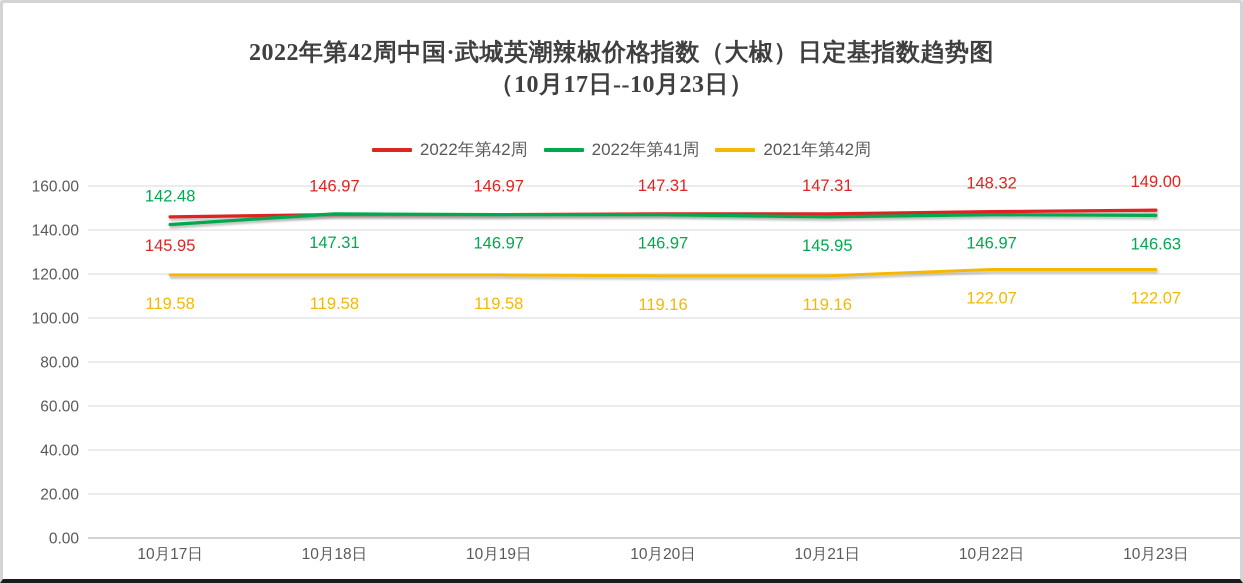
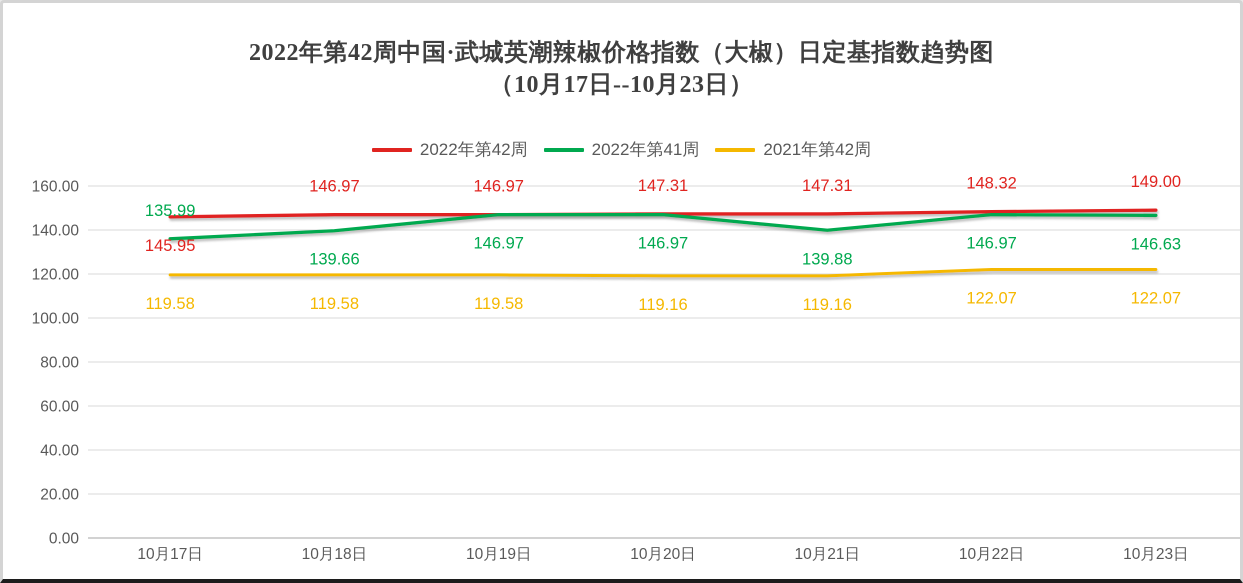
2022年第41周/10月17日: 142.48 -> 135.99
2022年第41周/10月18日: 147.31 -> 139.66
2022年第41周/10月21日: 145.95 -> 139.88
